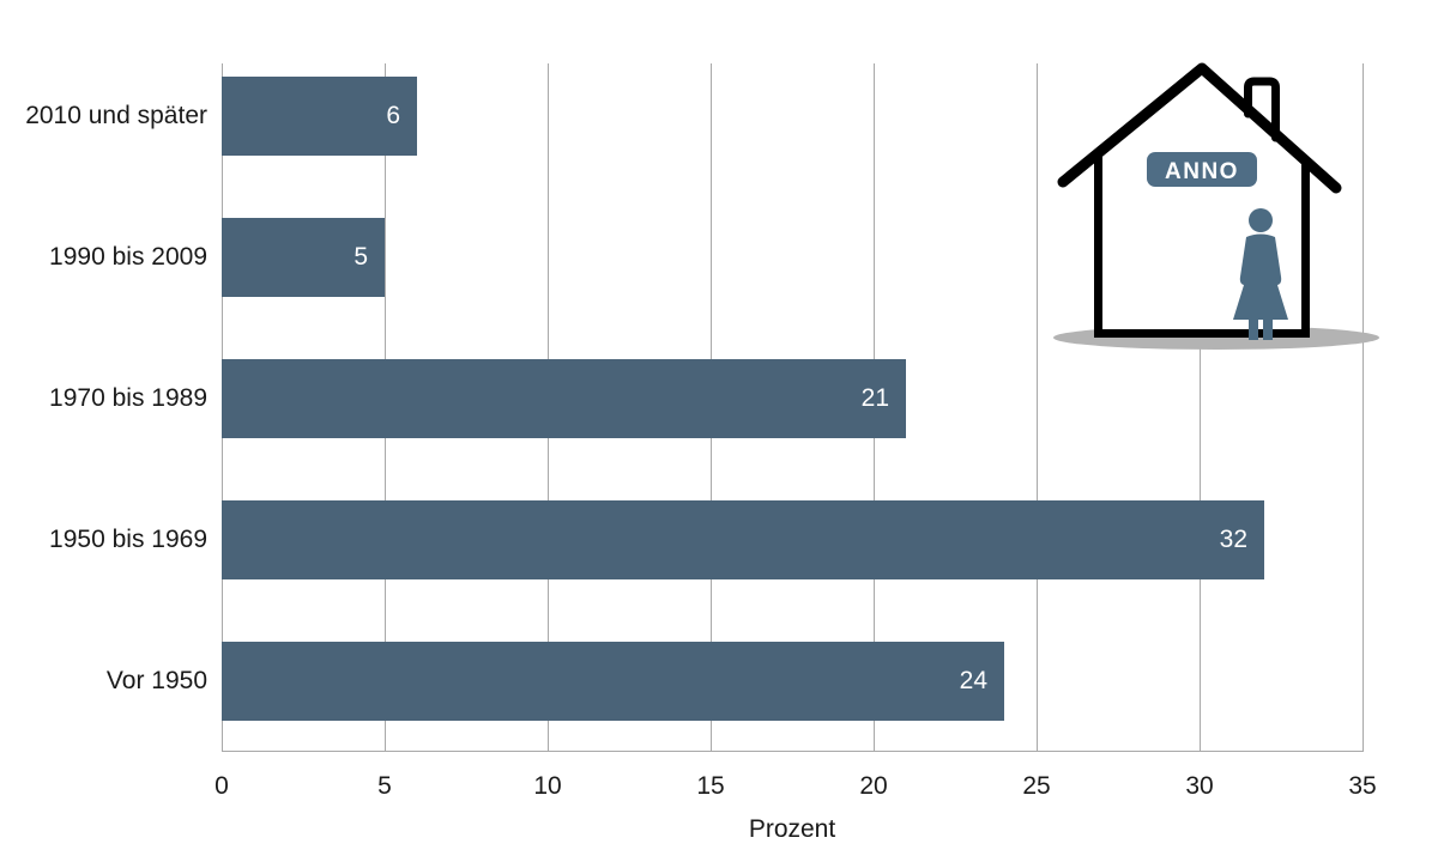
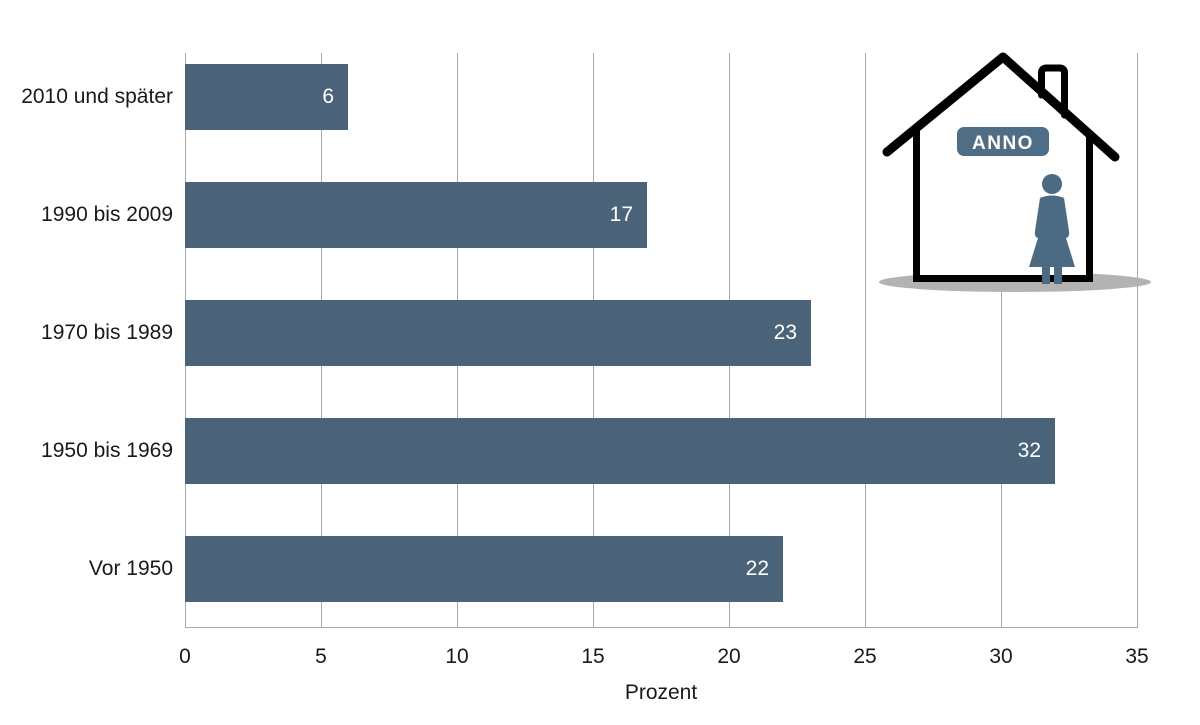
1990 bis 2009: 5 -> 17
1970 bis 1989: 21 -> 23
Vor 1950: 24 -> 22
